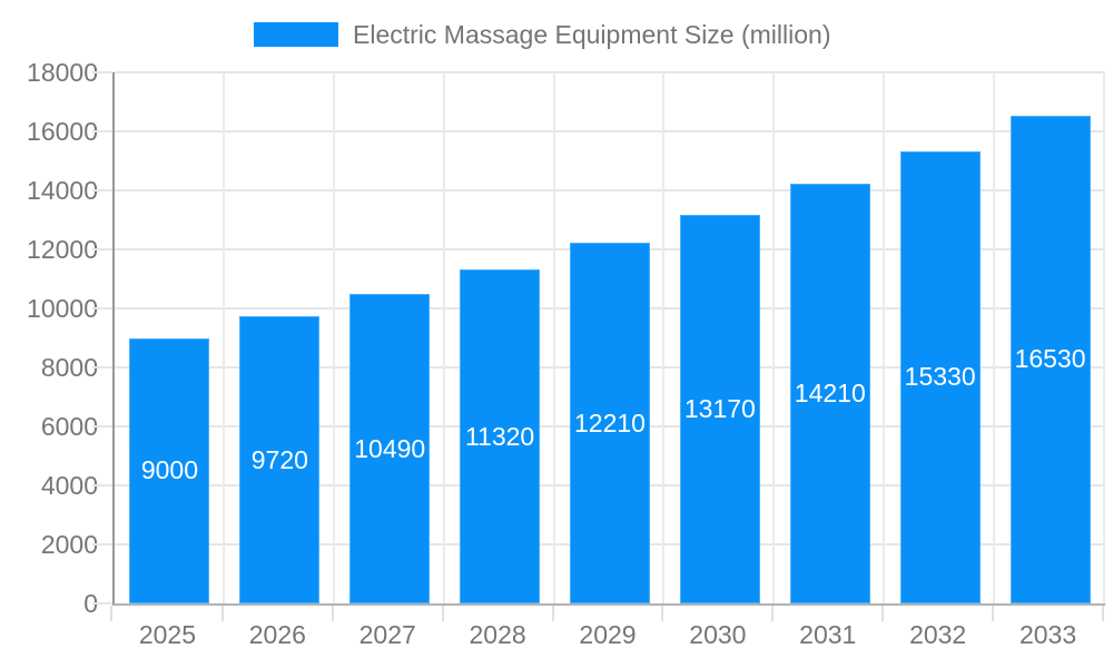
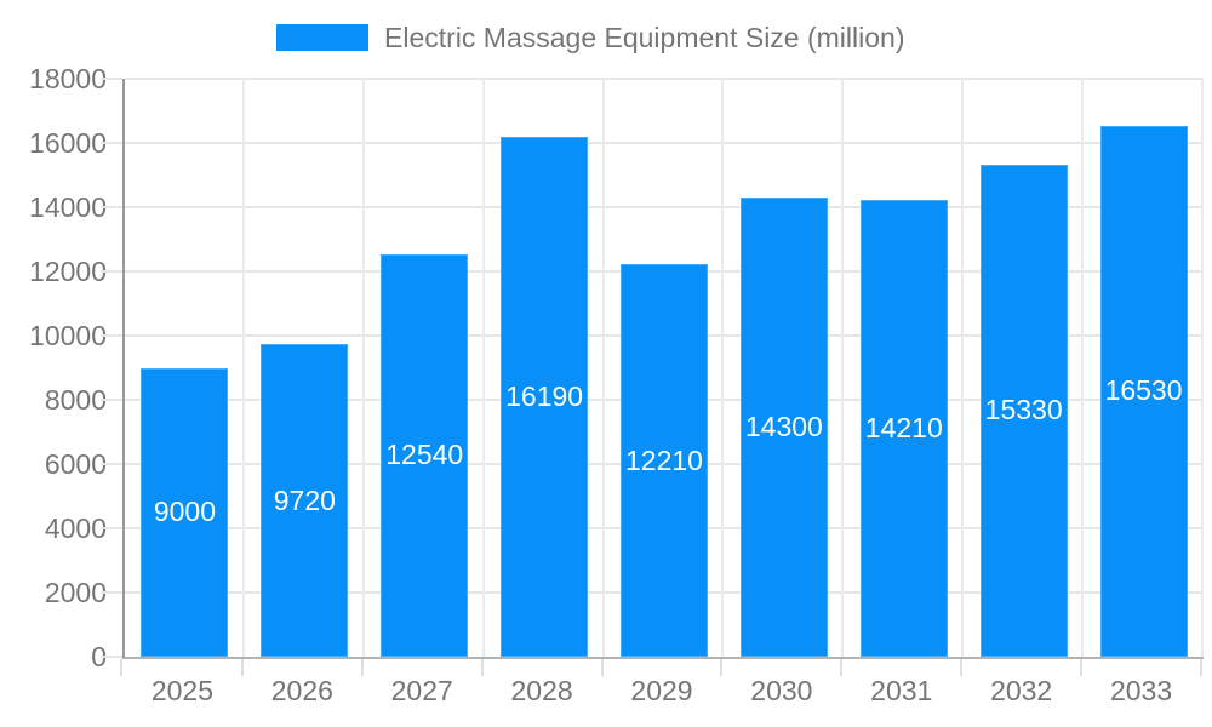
2027: 10490 -> 12540
2028: 11320 -> 16190
2030: 13170 -> 14300
